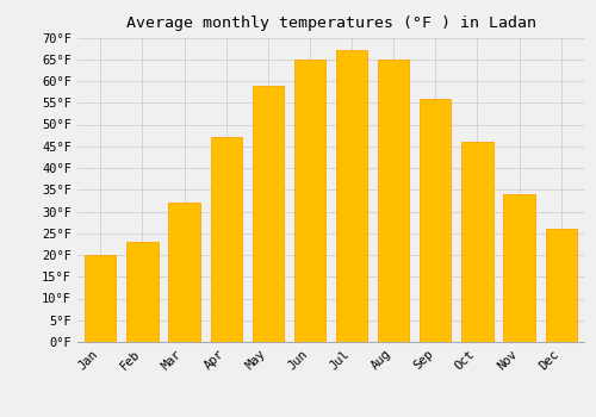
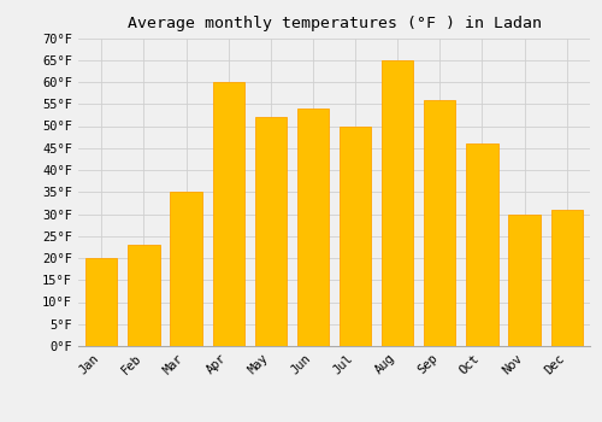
Mar: 32°F -> 35°F
Apr: 47°F -> 60°F
May: 59°F -> 52°F
Jun: 65°F -> 54°F
Jul: 67°F -> 50°F
Nov: 34°F -> 30°F
Dec: 26°F -> 31°F
